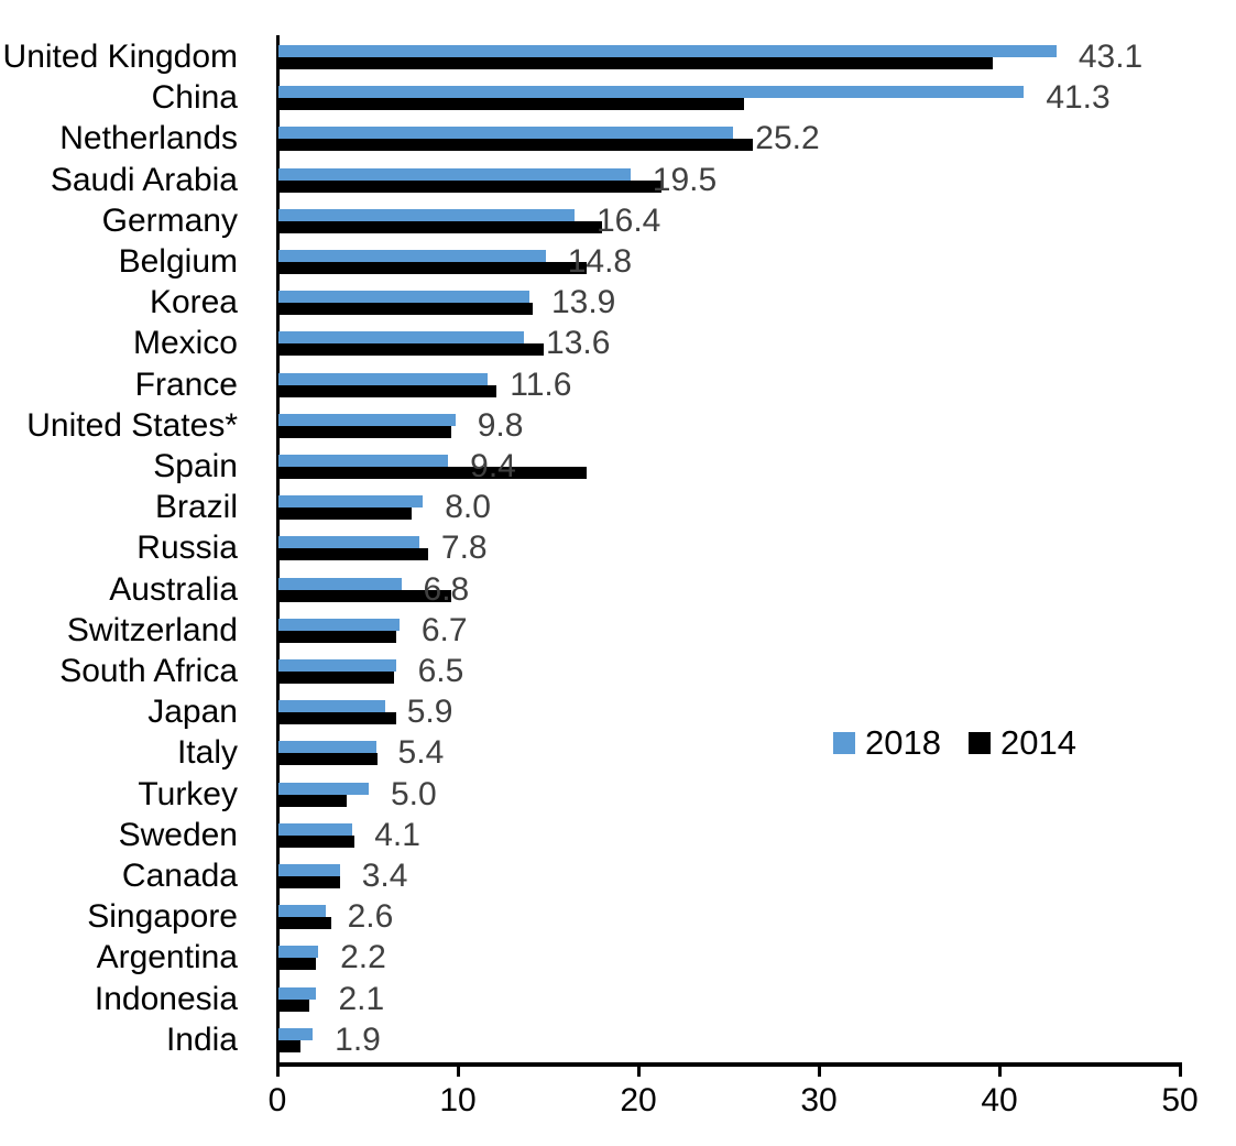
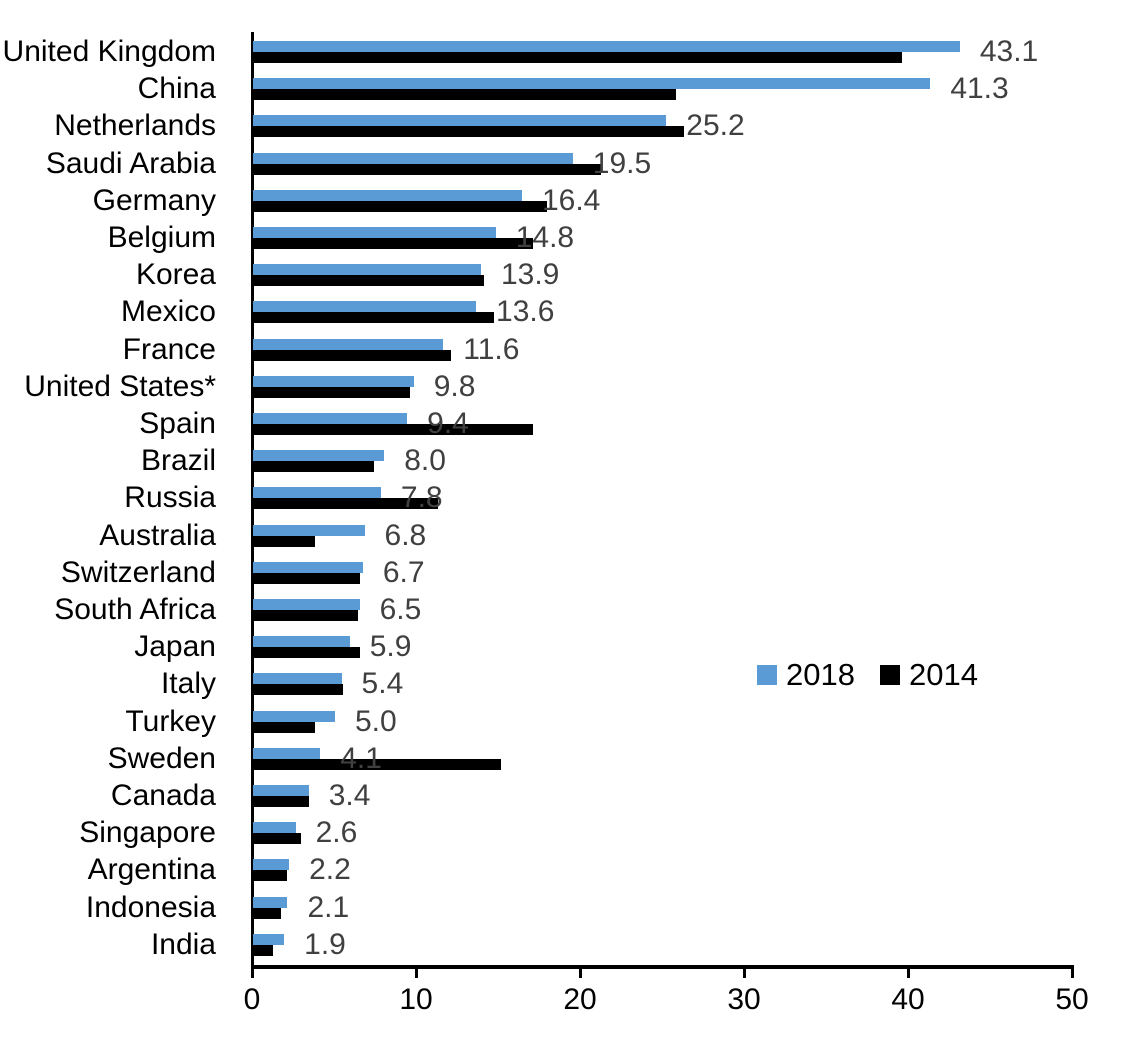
2014/Russia: 8.3 -> 11.3
2014/Australia: 9.6 -> 3.8
2014/Sweden: 4.2 -> 15.1
